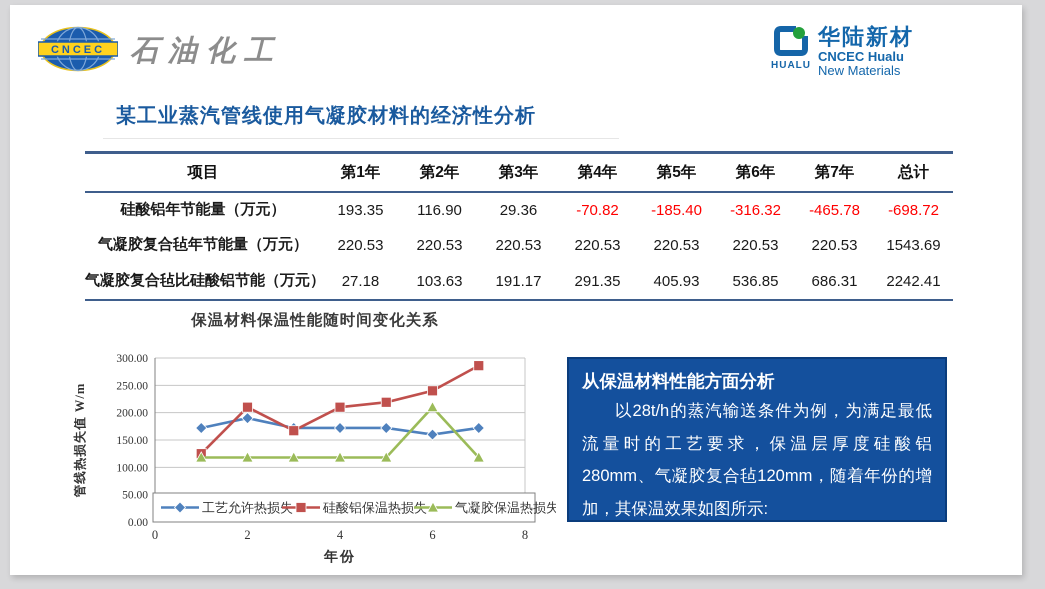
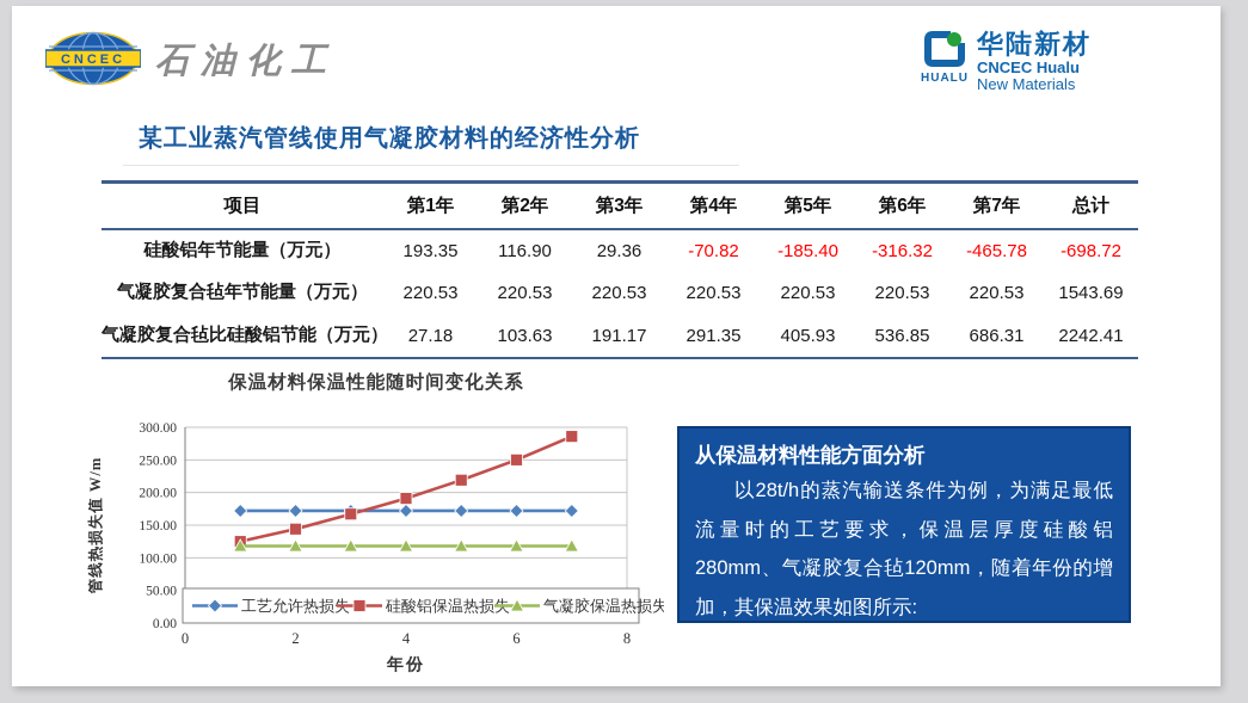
工艺允许热损失/2: 190 -> 170
硅酸铝保温热损失/2: 210 -> 140
硅酸铝保温热损失/4: 210 -> 190
工艺允许热损失/6: 160 -> 170
硅酸铝保温热损失/6: 240 -> 250
气凝胶保温热损失/6: 210 -> 120
